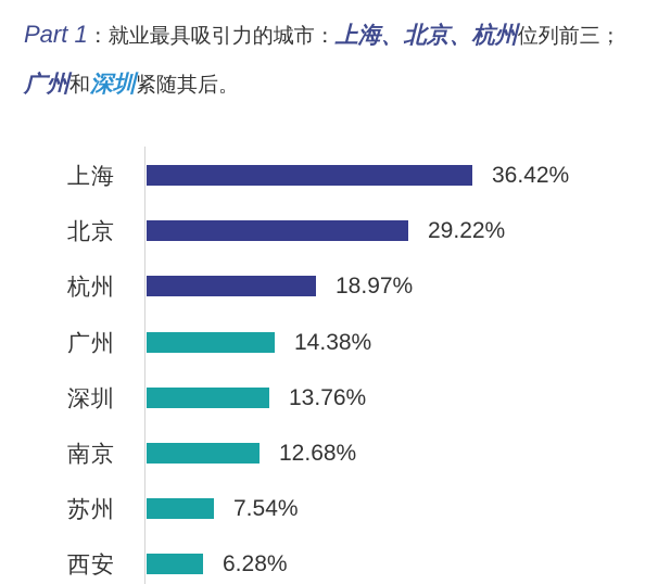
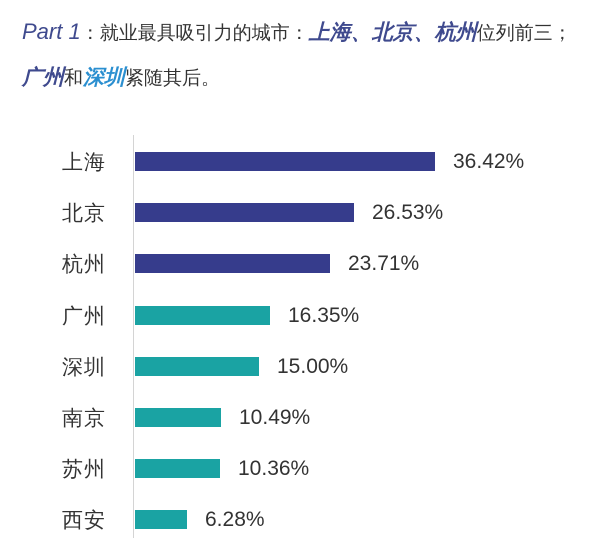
北京: 29.22% -> 26.53%
杭州: 18.97% -> 23.71%
广州: 14.38% -> 16.35%
深圳: 13.76% -> 15.00%
南京: 12.68% -> 10.49%
苏州: 7.54% -> 10.36%
